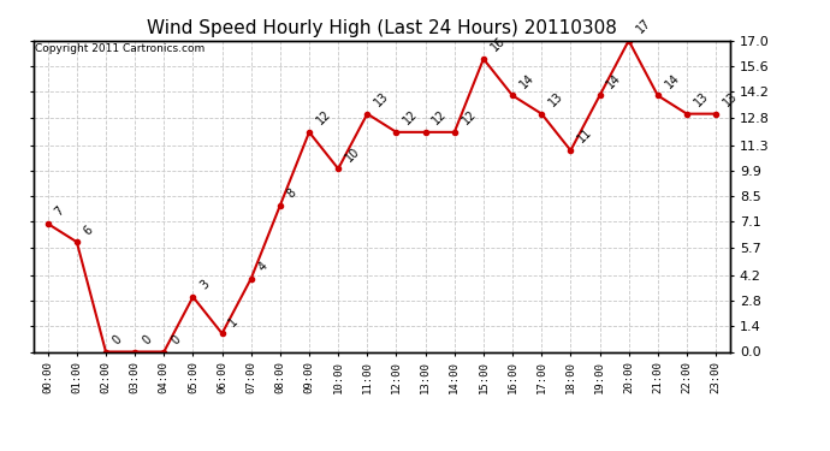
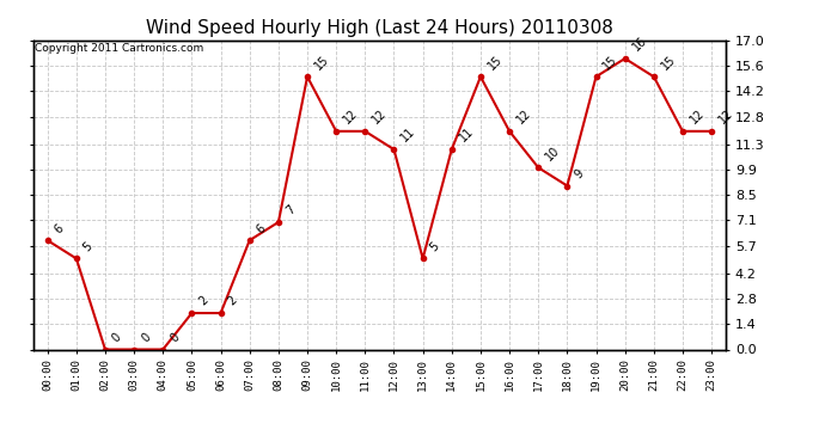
00:00: 7 -> 6
01:00: 6 -> 5
05:00: 3 -> 2
06:00: 1 -> 2
07:00: 4 -> 6
08:00: 8 -> 7
09:00: 12 -> 15
10:00: 10 -> 12
11:00: 13 -> 12
12:00: 12 -> 11
13:00: 12 -> 5
14:00: 12 -> 11
15:00: 16 -> 15
16:00: 14 -> 12
17:00: 13 -> 10
18:00: 11 -> 9
19:00: 14 -> 15
20:00: 17 -> 16
21:00: 14 -> 15
22:00: 13 -> 12
23:00: 13 -> 12
